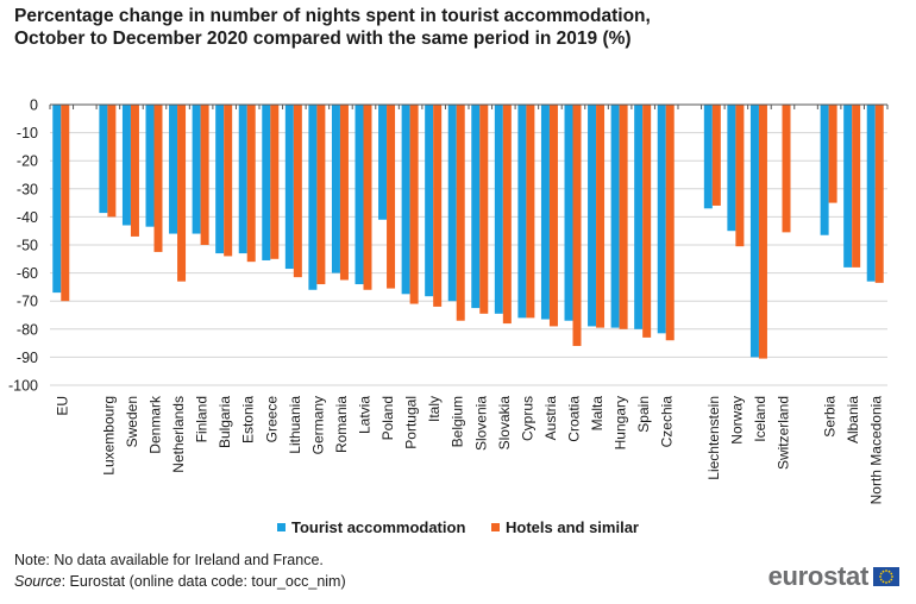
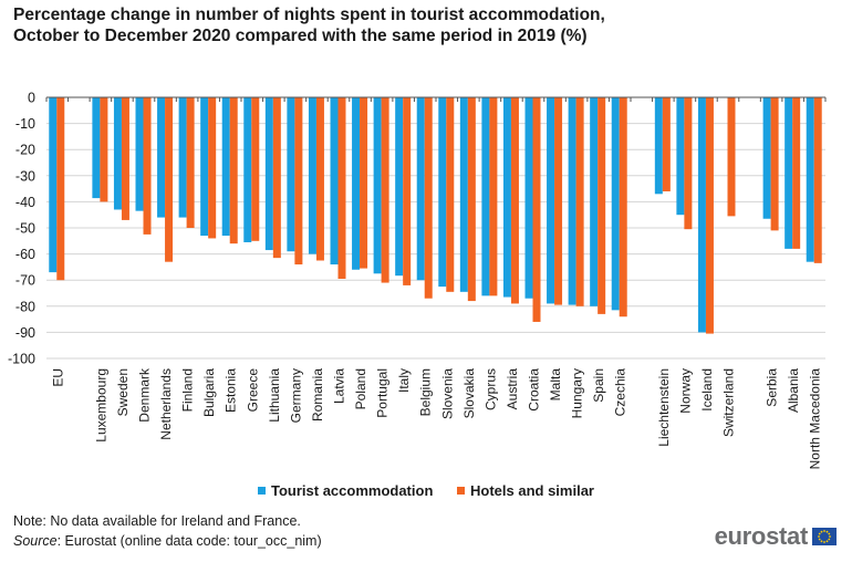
Tourist accommodation/Germany: -66 -> -59
Hotels and similar/Latvia: -66 -> -70
Tourist accommodation/Poland: -41 -> -66
Hotels and similar/Serbia: -35 -> -51
